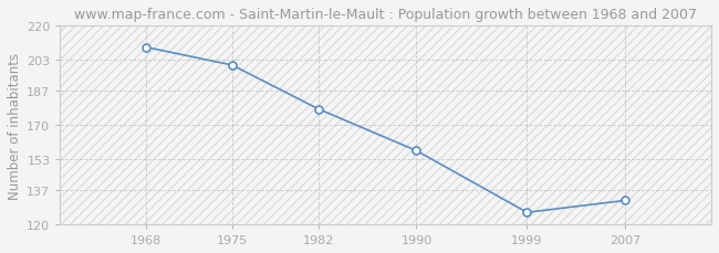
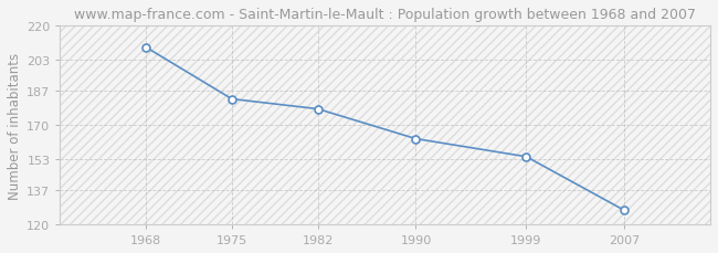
1975: 200 -> 183
1990: 157 -> 163
1999: 126 -> 154
2007: 132 -> 127
